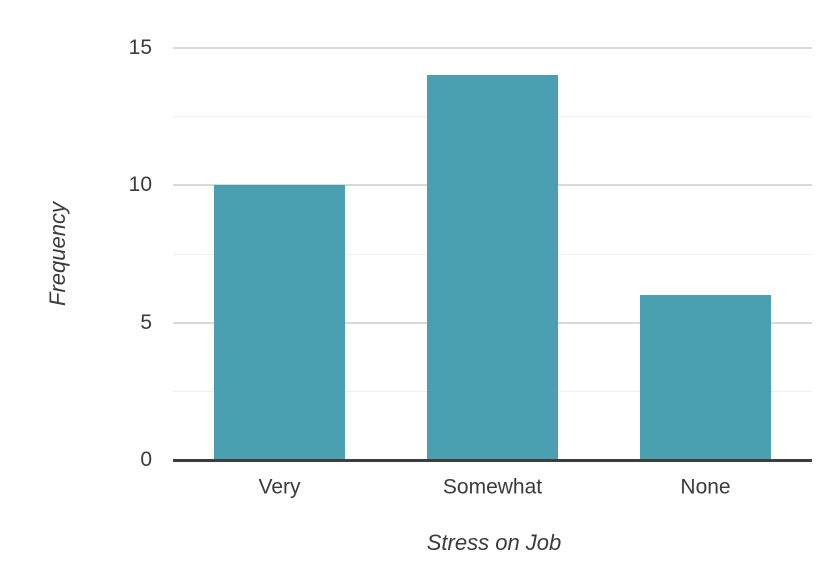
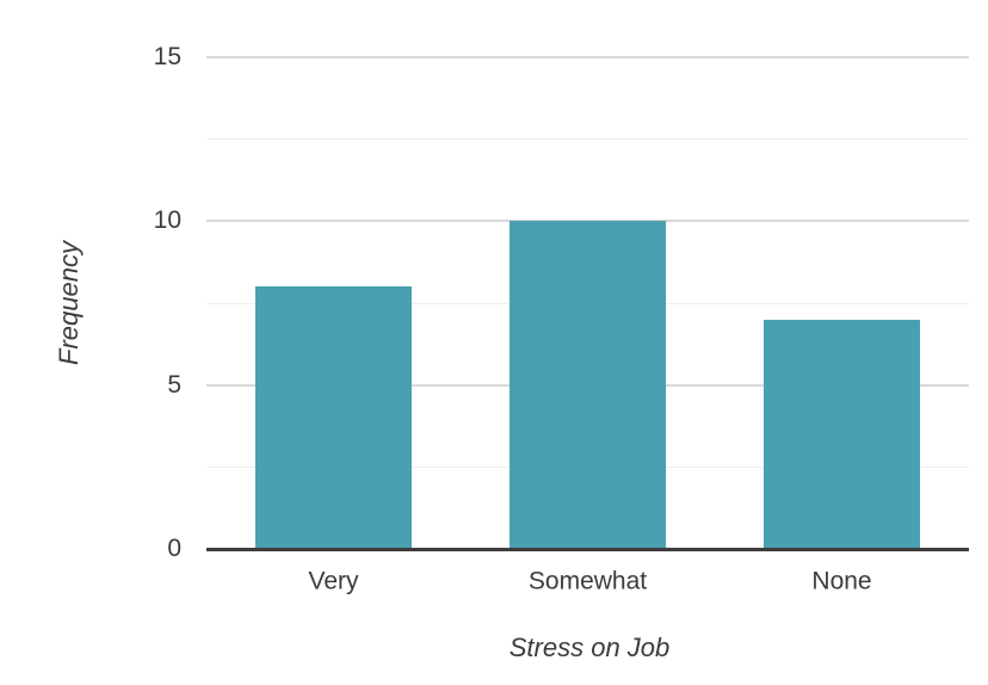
Very: 10 -> 8
Somewhat: 14 -> 10
None: 6 -> 7
